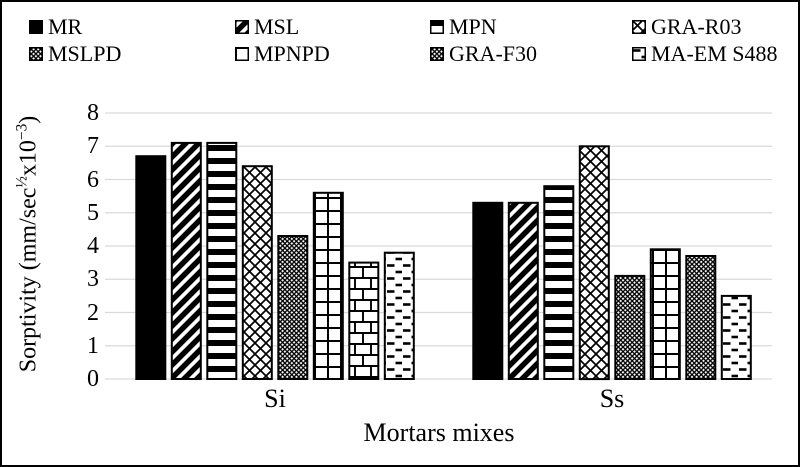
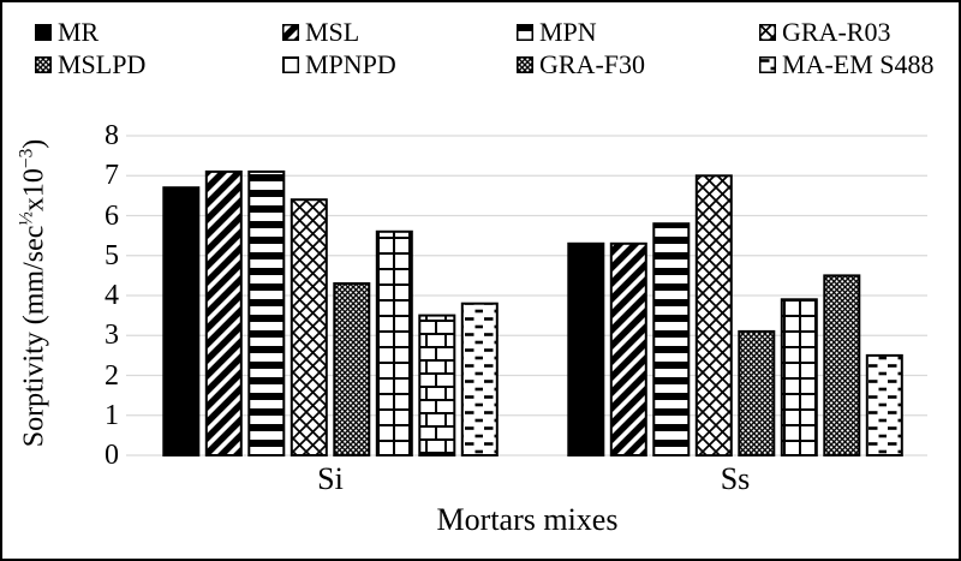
GRA-F30/Ss: 3.7 -> 4.5
